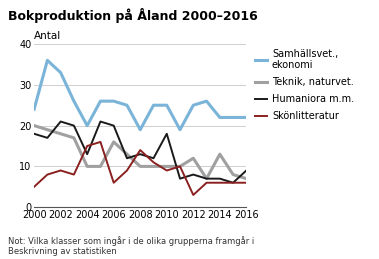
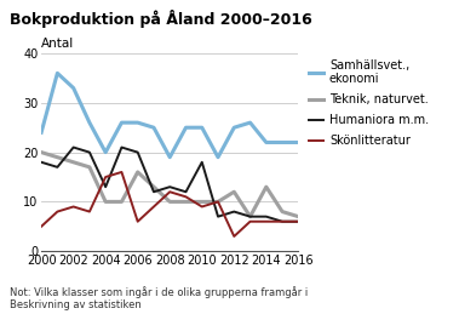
Skönlitteratur/2008: 14 -> 12
Humaniora m.m./2016: 9 -> 6
